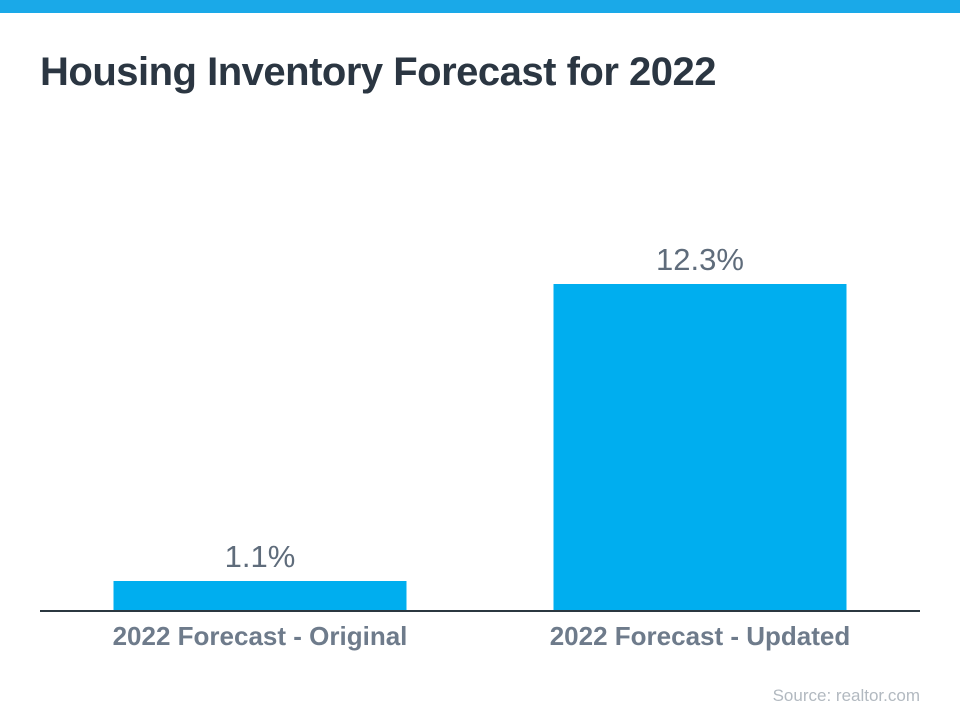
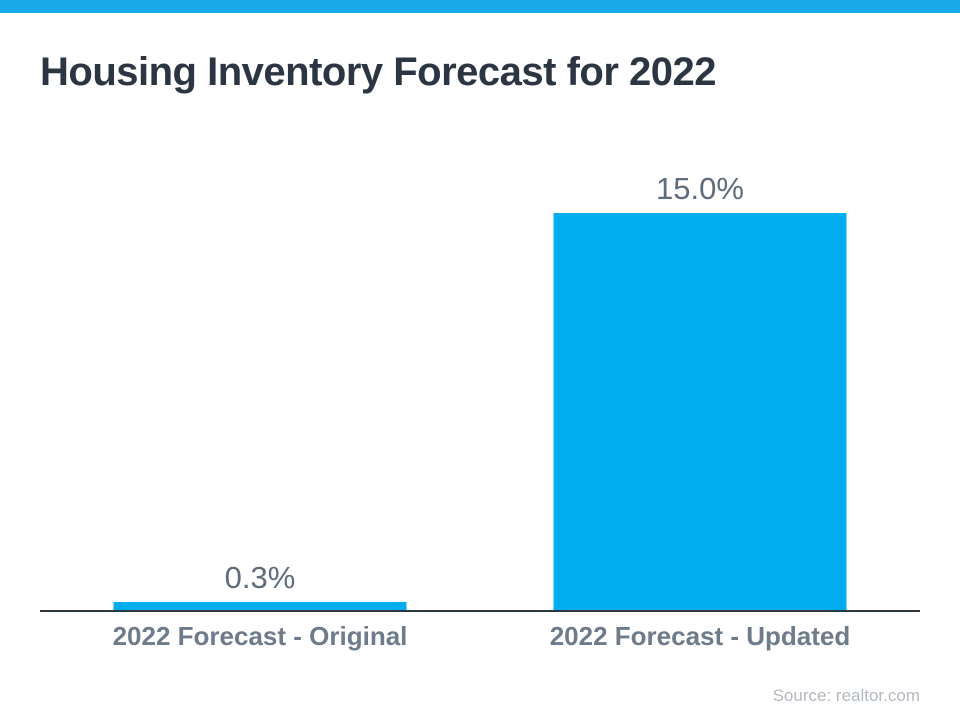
2022 Forecast - Original: 1.1% -> 0.3%
2022 Forecast - Updated: 12.3% -> 15.0%
